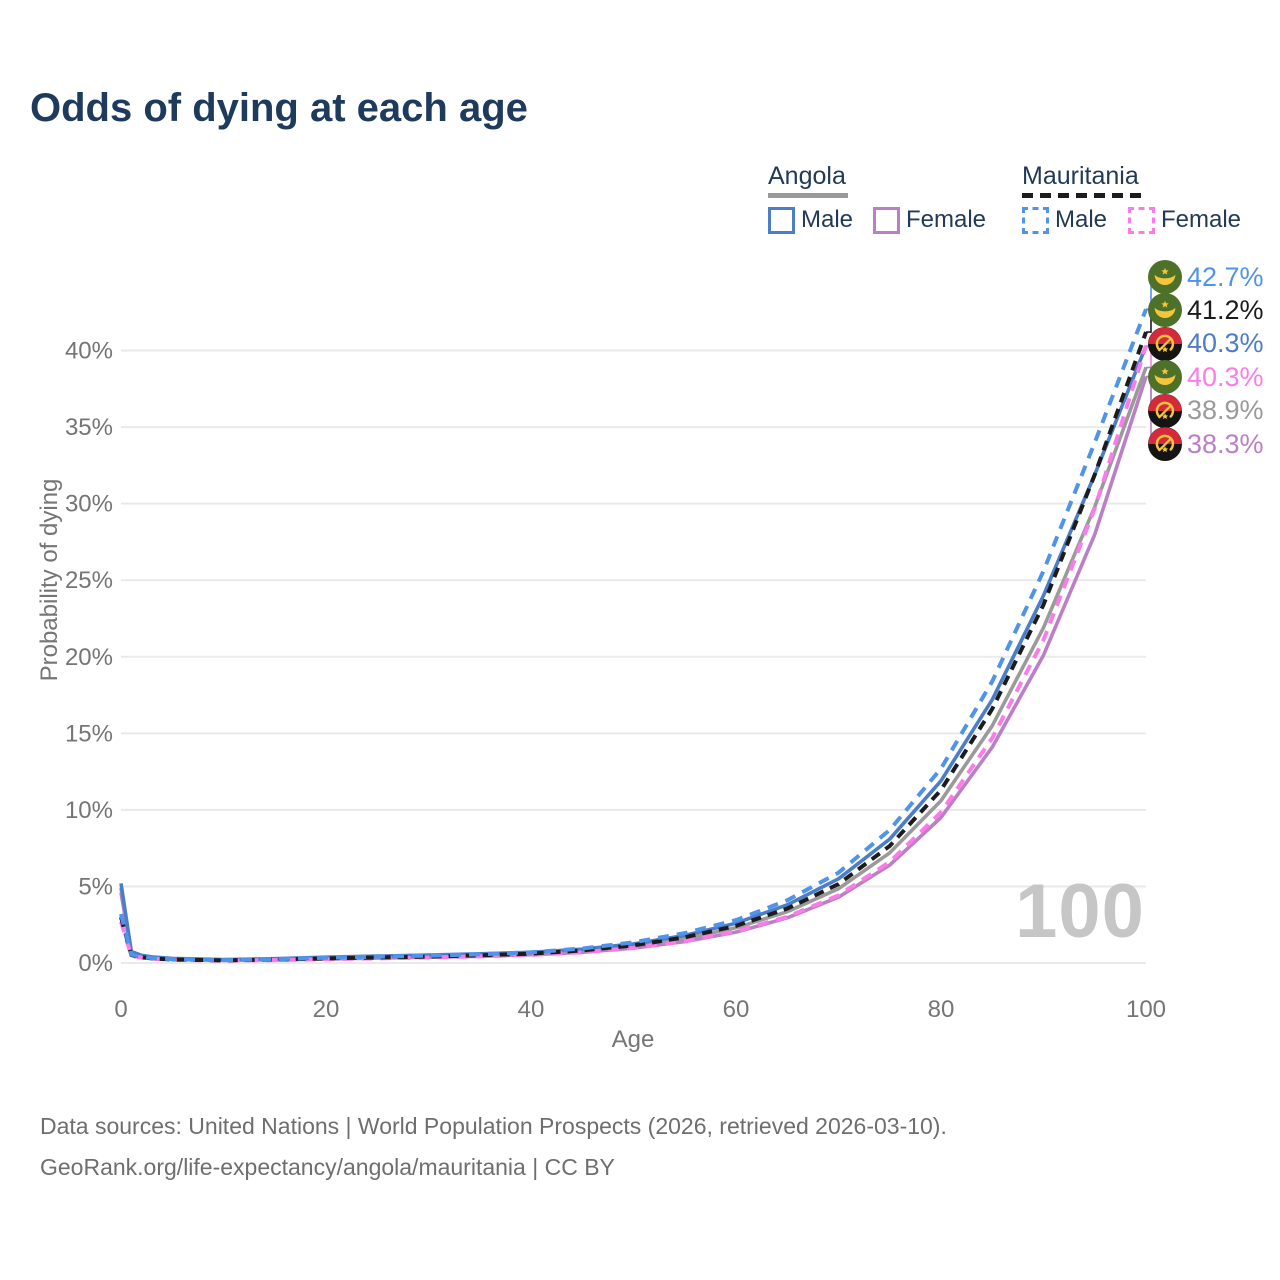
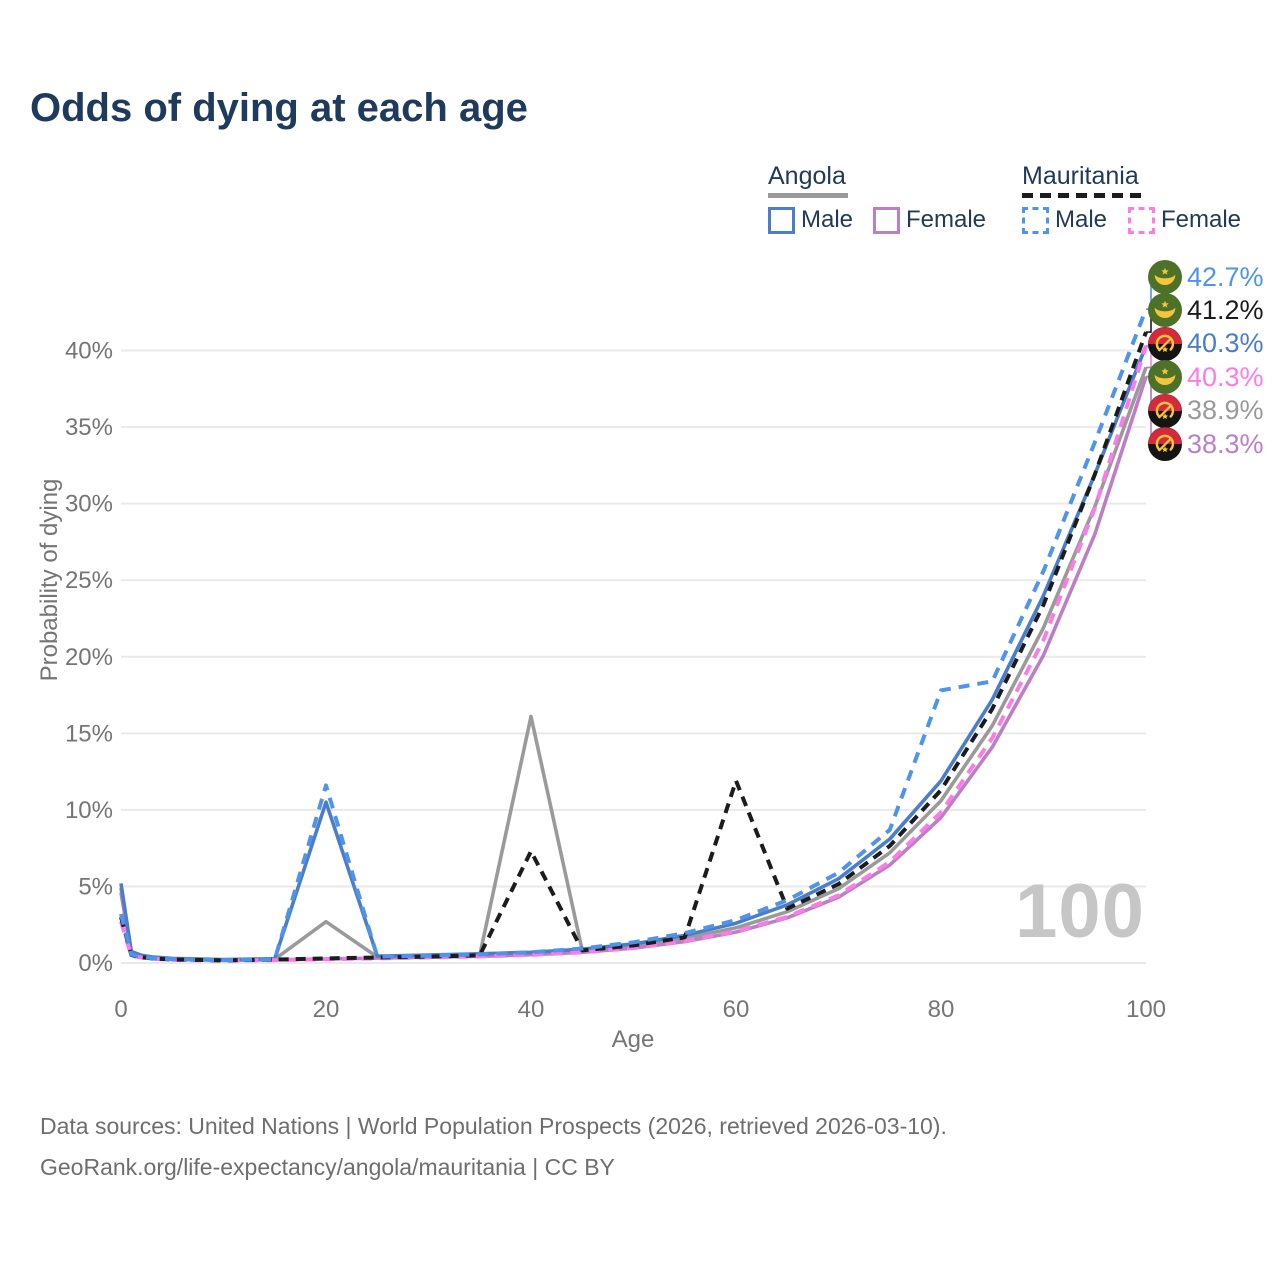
Angola/20: 0.3% -> 2.7%
Angola Male/20: 0.4% -> 10.5%
Mauritania Male/20: 0.3% -> 11.6%
Angola/40: 0.6% -> 16.1%
Mauritania/40: 0.6% -> 7.3%
Mauritania/60: 2.4% -> 11.9%
Mauritania Male/80: 12.7% -> 17.8%
